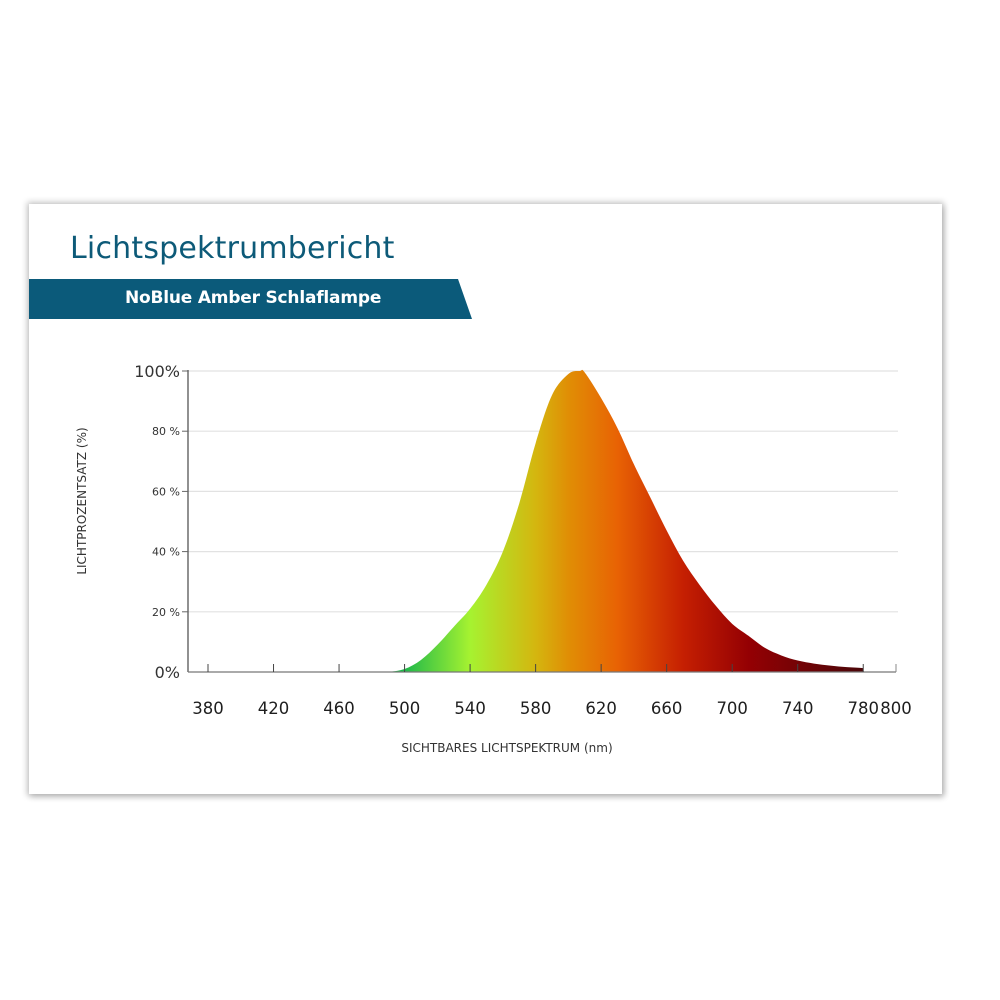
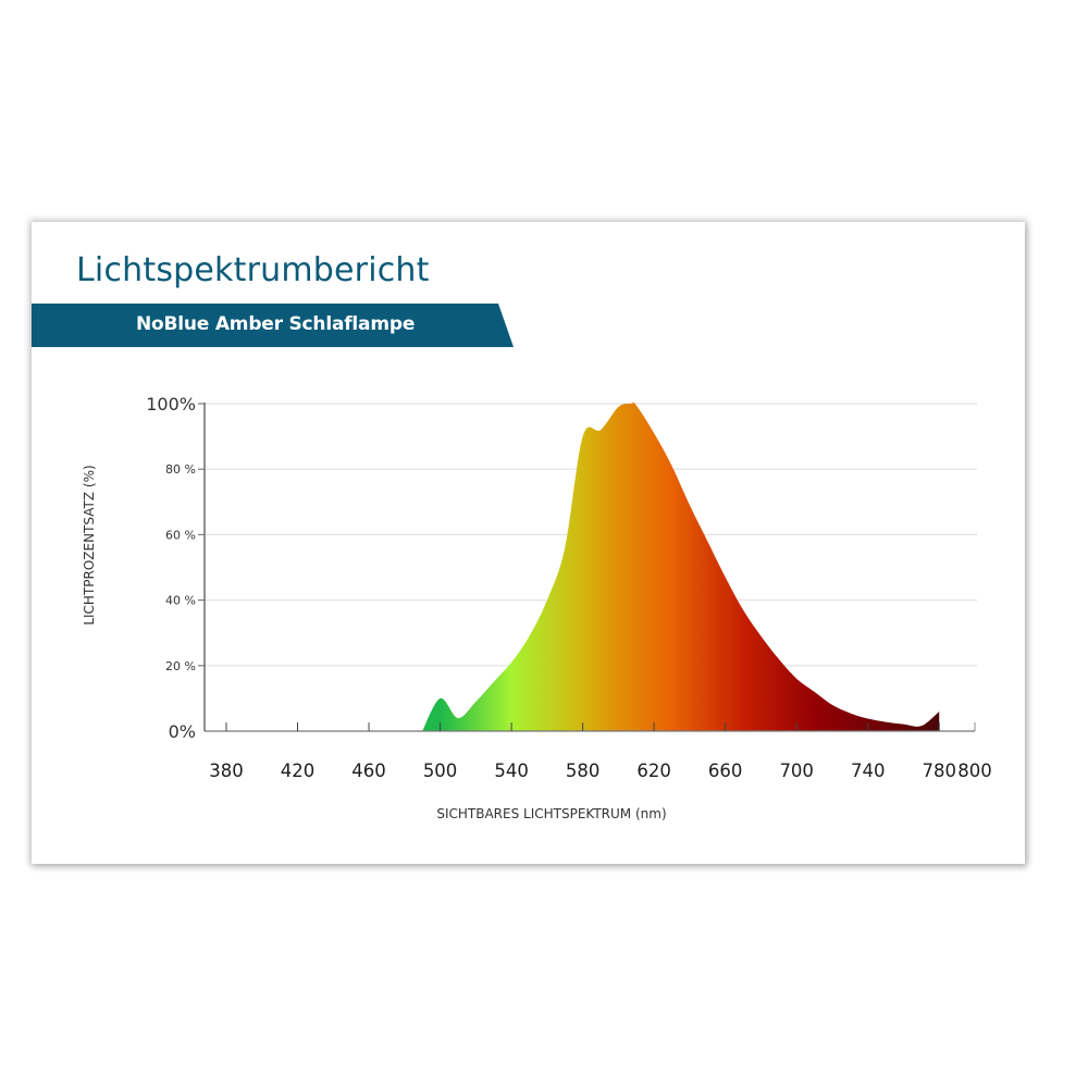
500: 1% -> 10%
580: 76% -> 90%
780: 1% -> 6%
